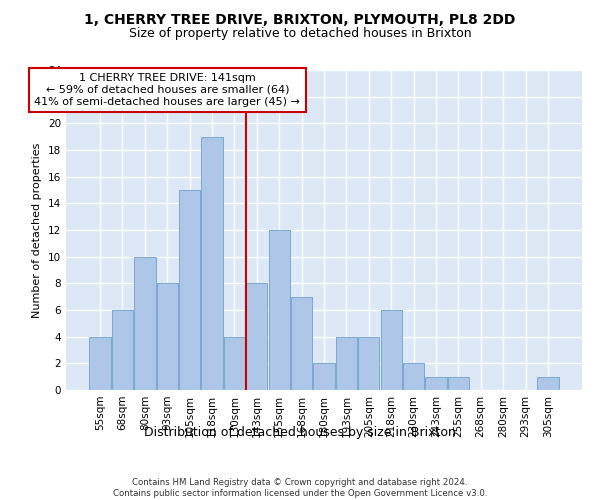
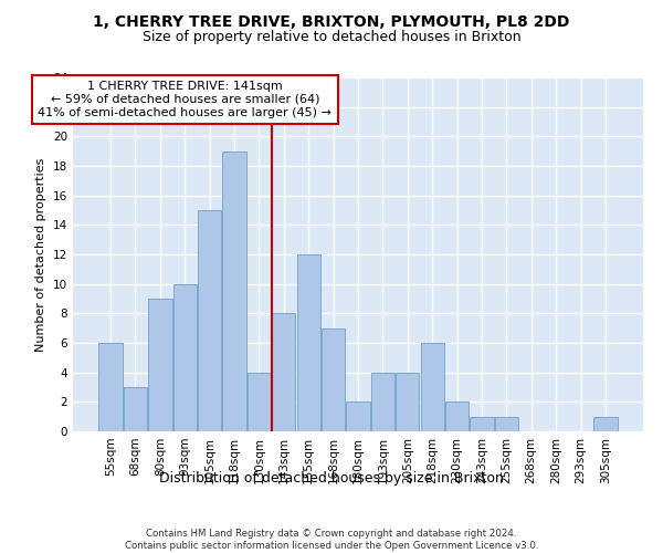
55sqm: 4 -> 6
68sqm: 6 -> 3
80sqm: 10 -> 9
93sqm: 8 -> 10
